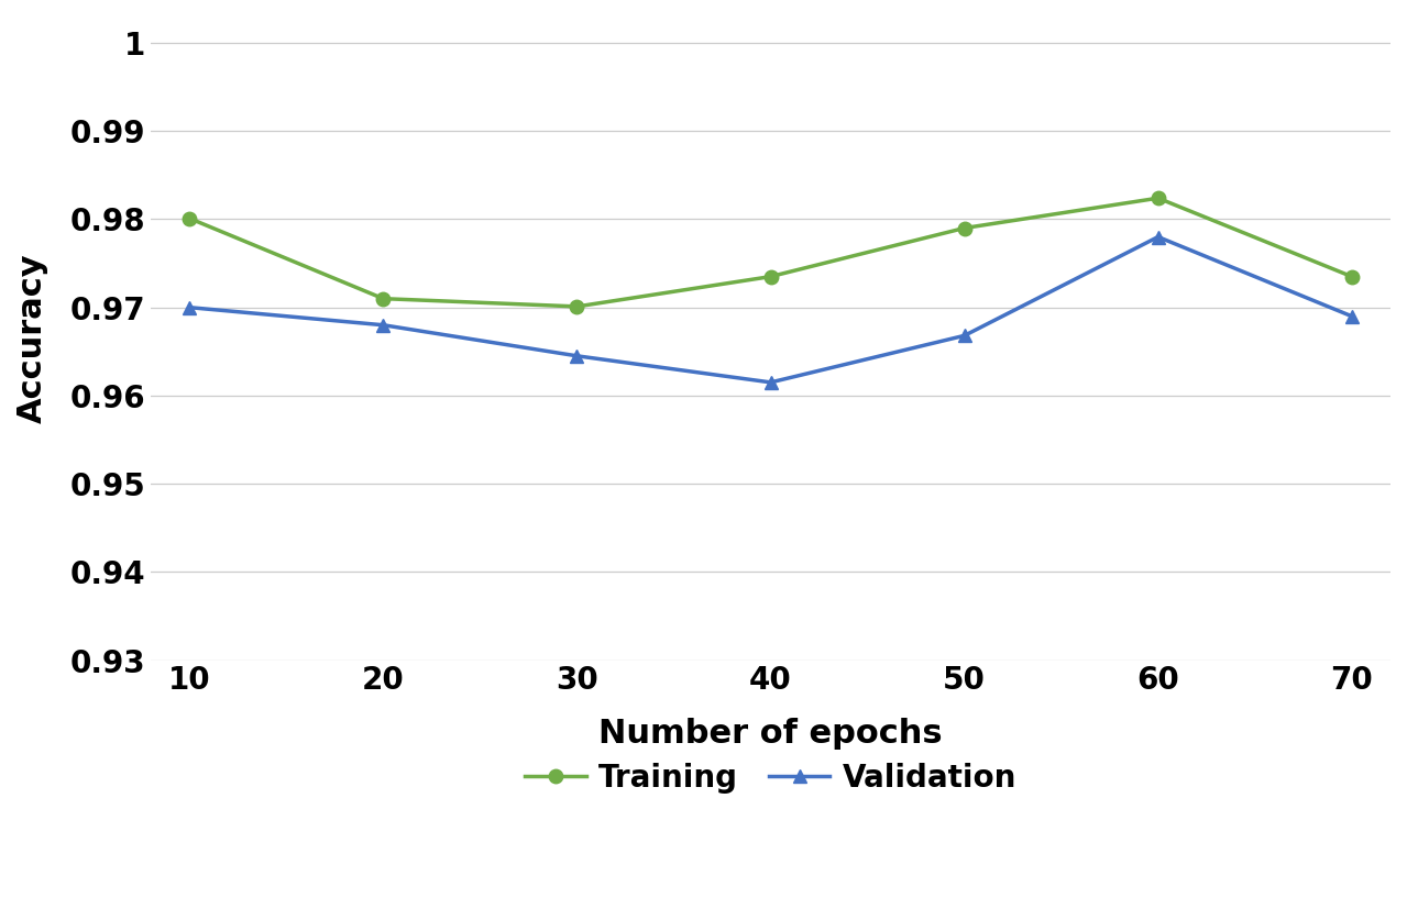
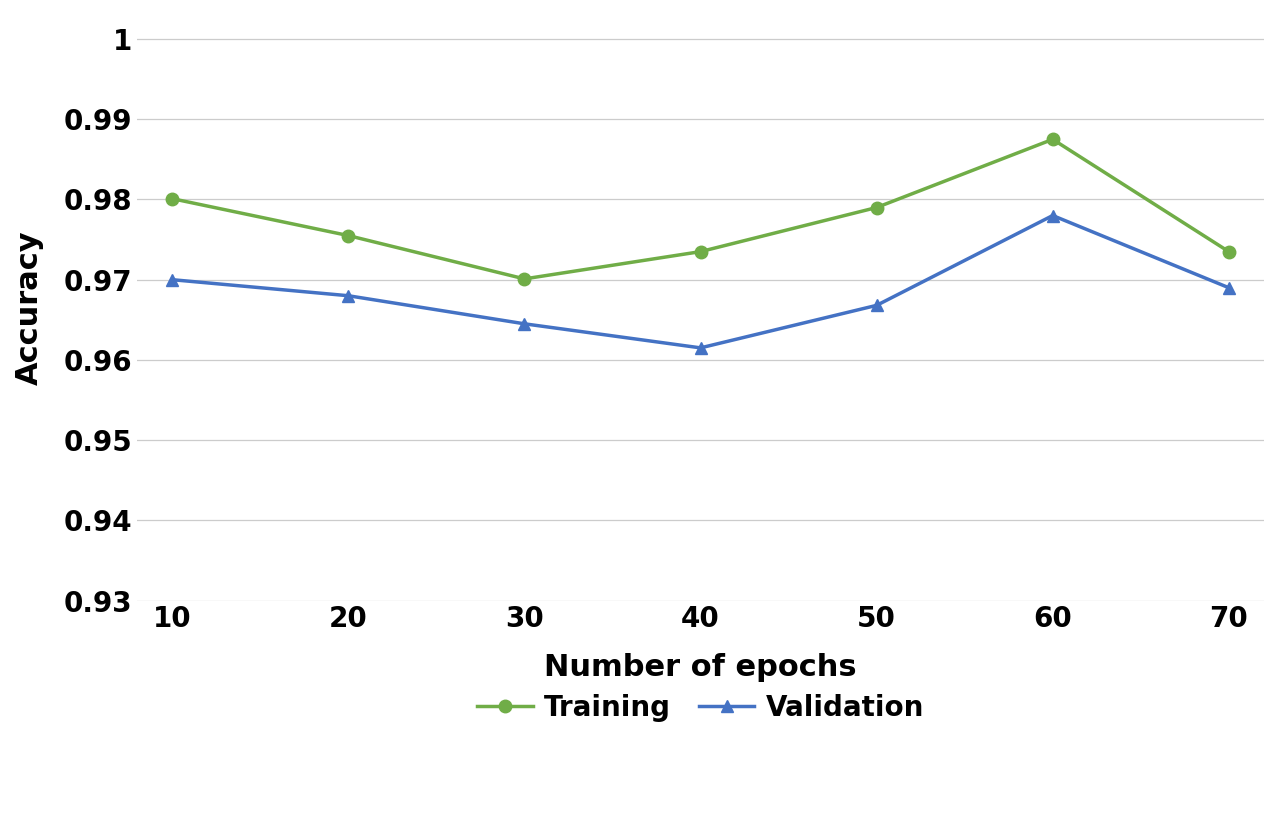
Training/20: 0.9710 -> 0.9755
Training/60: 0.9824 -> 0.9875
